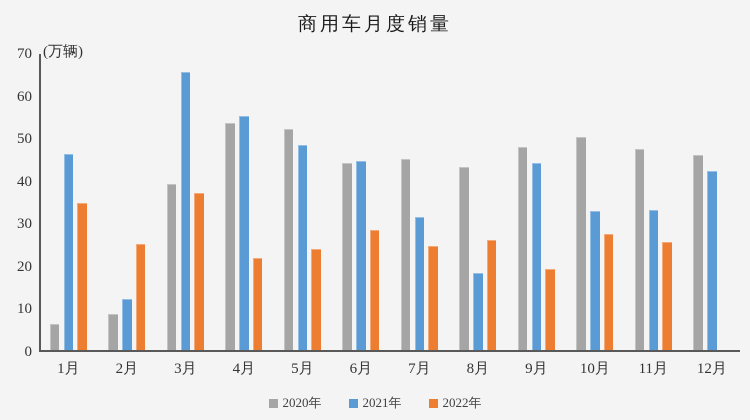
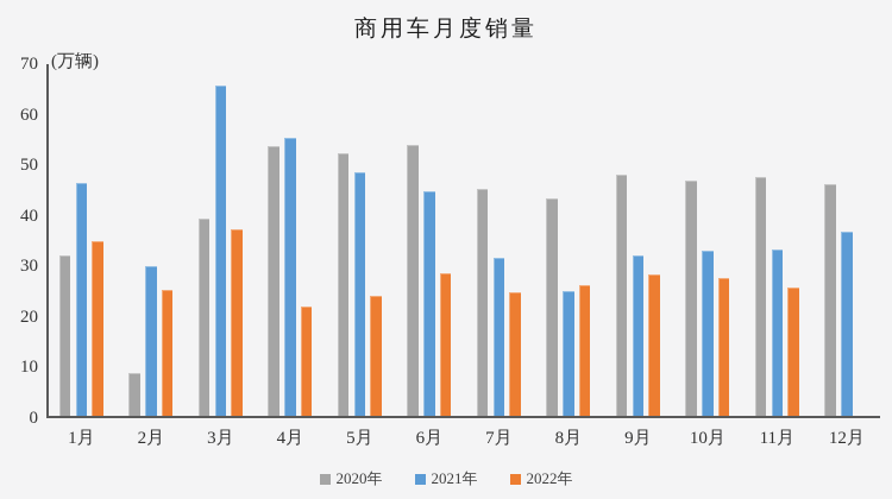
2020年/1月: 6 -> 32
2021年/2月: 12 -> 30
2020年/6月: 44 -> 54
2021年/8月: 18 -> 25
2021年/9月: 44 -> 32
2022年/9月: 19 -> 28
2020年/10月: 50 -> 46
2021年/12月: 42 -> 36
